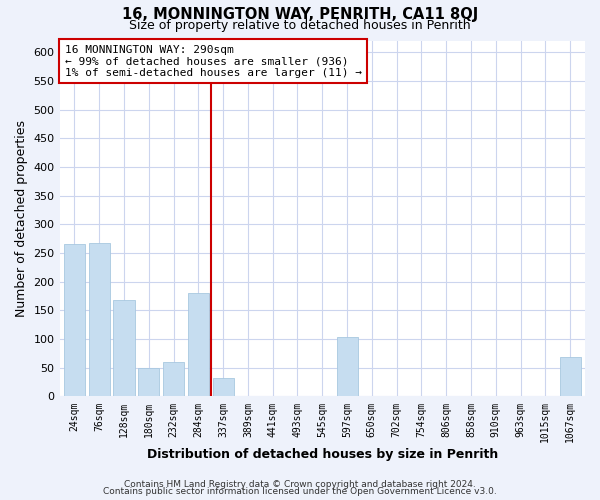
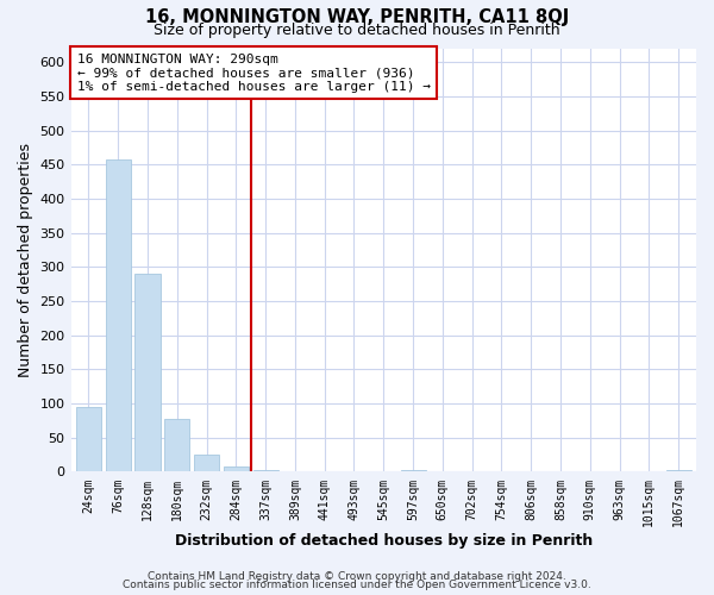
24sqm: 266 -> 95
76sqm: 268 -> 458
128sqm: 168 -> 290
180sqm: 50 -> 78
232sqm: 60 -> 25
284sqm: 180 -> 7
337sqm: 32 -> 2
597sqm: 104 -> 2
1067sqm: 68 -> 2
